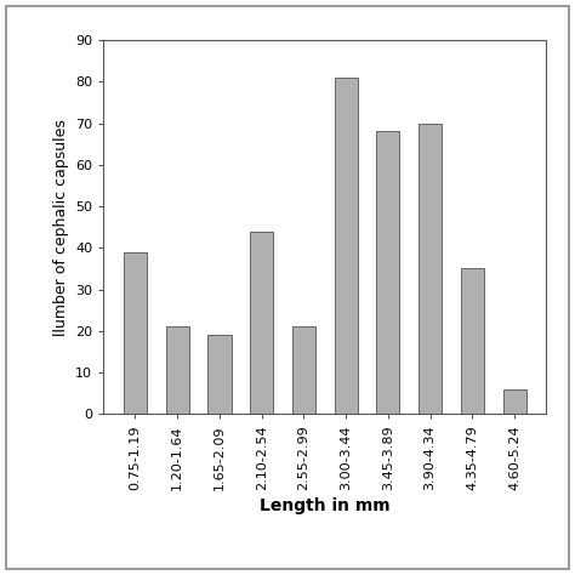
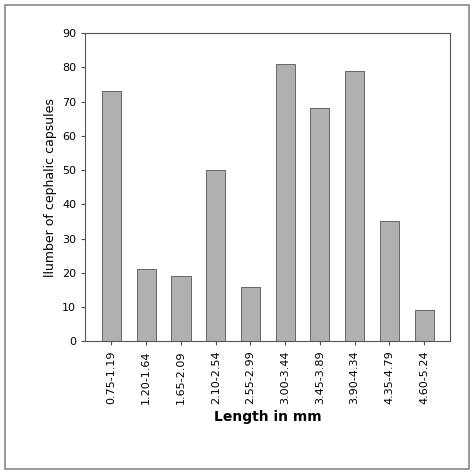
0.75-1.19: 39 -> 73
2.10-2.54: 44 -> 50
2.55-2.99: 21 -> 16
3.90-4.34: 70 -> 79
4.60-5.24: 6 -> 9
